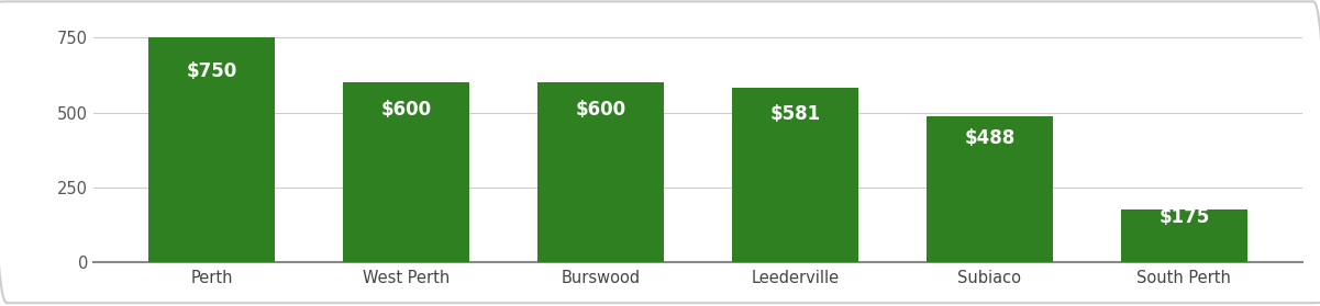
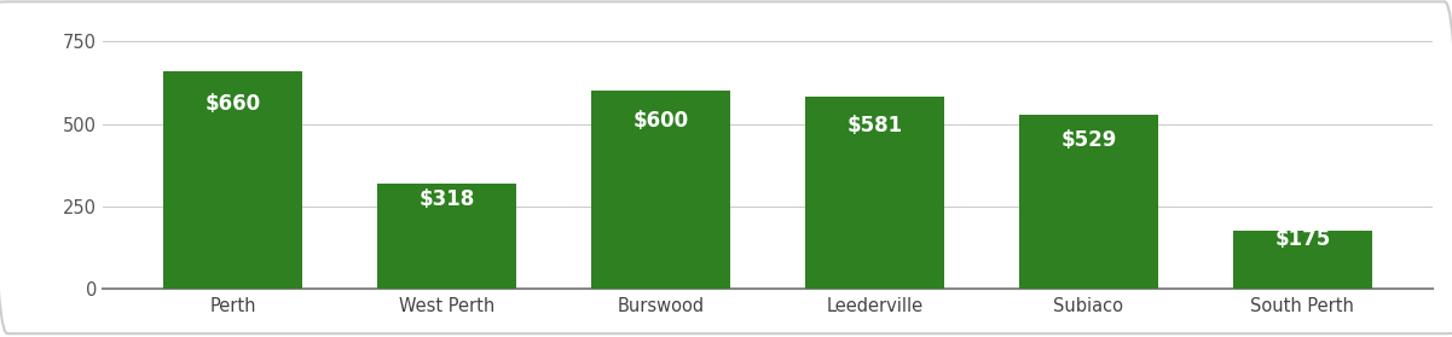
Perth: $750 -> $660
West Perth: $600 -> $318
Subiaco: $488 -> $529
